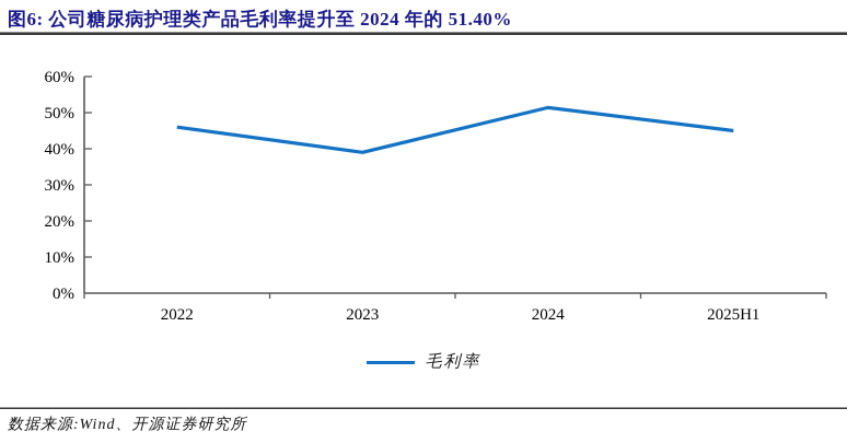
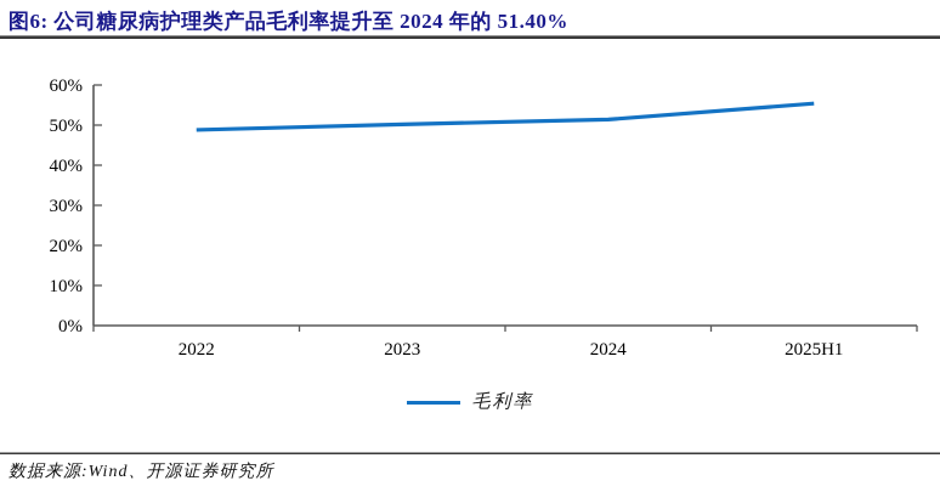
2022: 46% -> 49%
2023: 39% -> 50%
2025H1: 45% -> 55%
